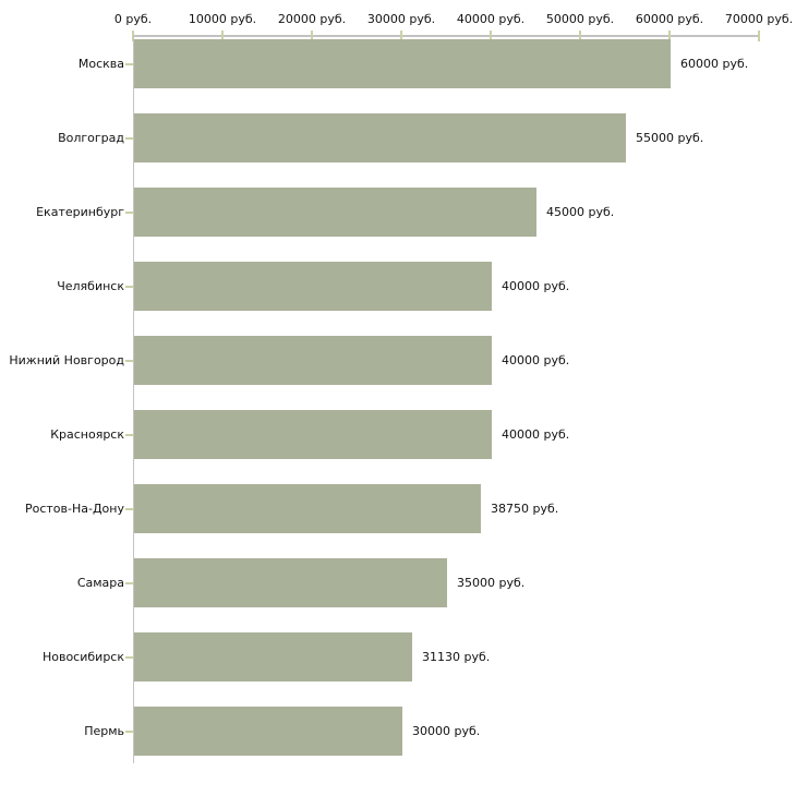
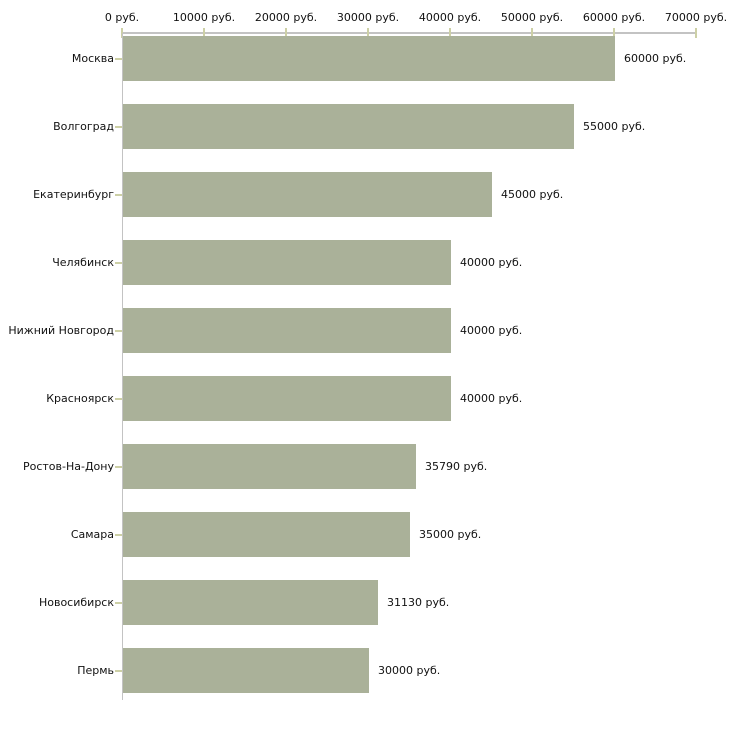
Ростов-На-Дону: 38750 -> 35790
